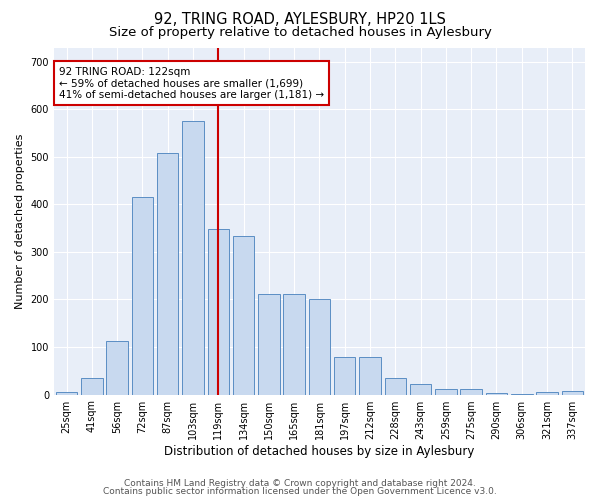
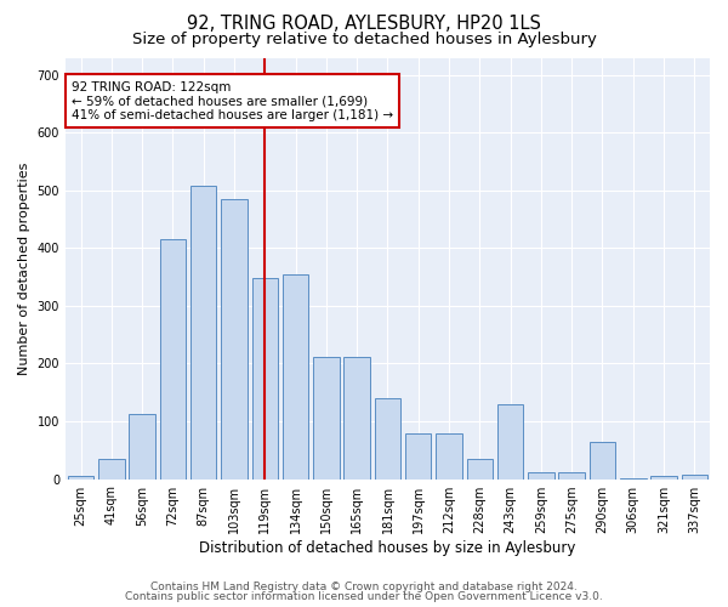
103sqm: 575 -> 485
134sqm: 333 -> 355
181sqm: 200 -> 140
243sqm: 22 -> 130
290sqm: 3 -> 65
